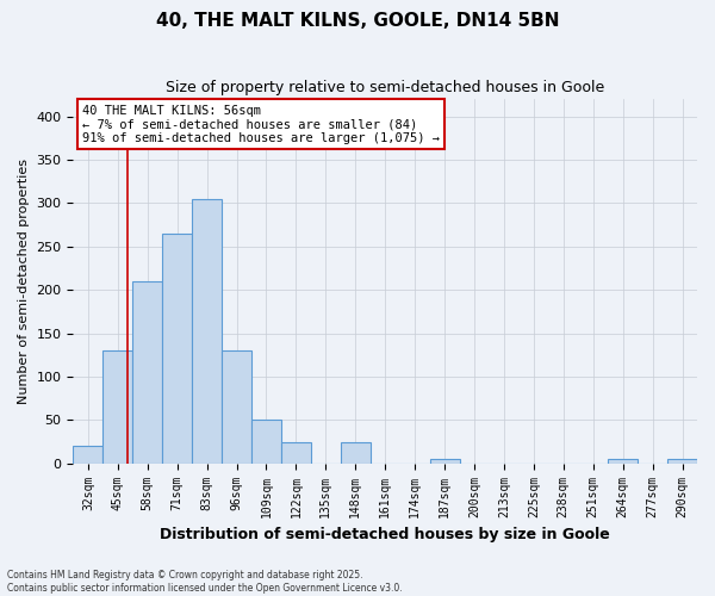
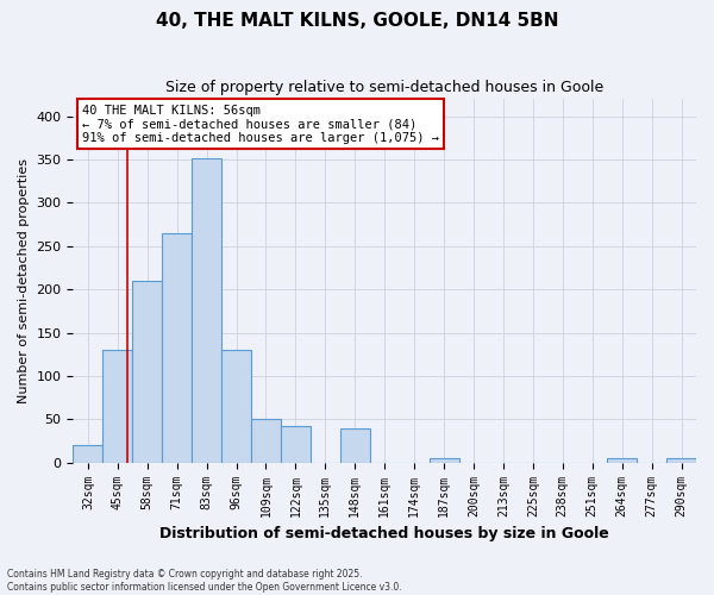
83sqm: 305 -> 352
122sqm: 25 -> 42
148sqm: 25 -> 40
